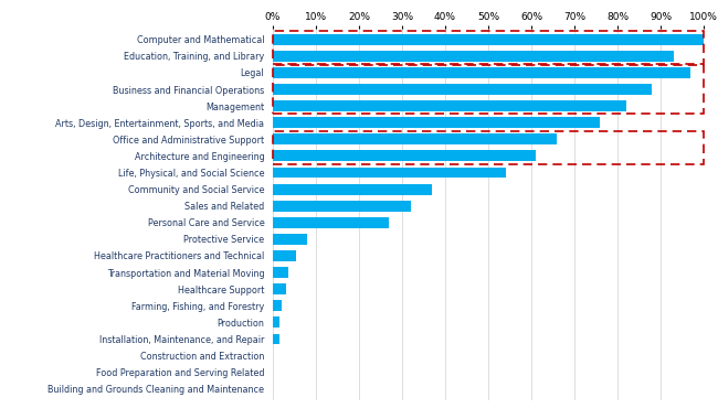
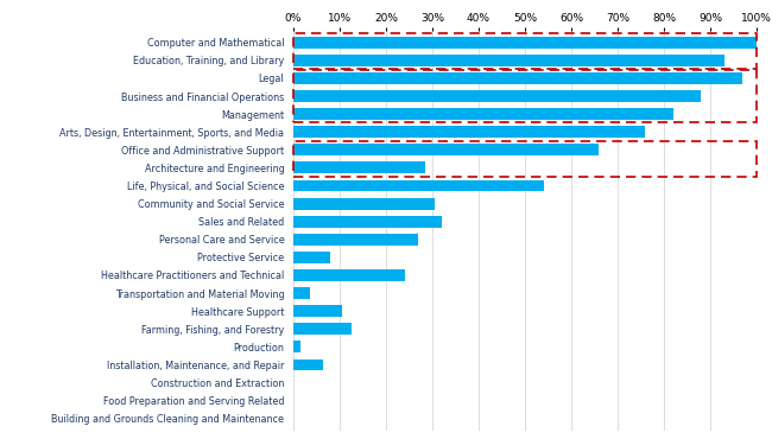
Architecture and Engineering: 61.0% -> 28.5%
Community and Social Service: 37.0% -> 30.5%
Healthcare Practitioners and Technical: 5.5% -> 24.0%
Healthcare Support: 3.0% -> 10.5%
Farming, Fishing, and Forestry: 2.0% -> 12.5%
Installation, Maintenance, and Repair: 1.5% -> 6.5%
